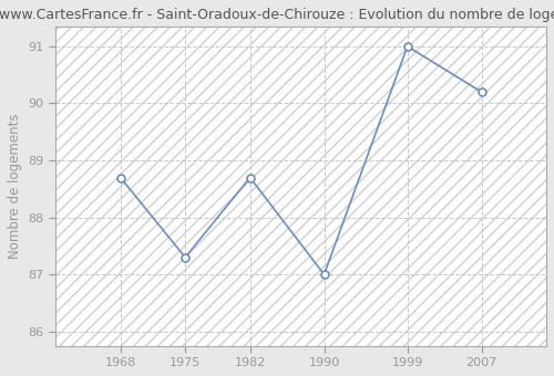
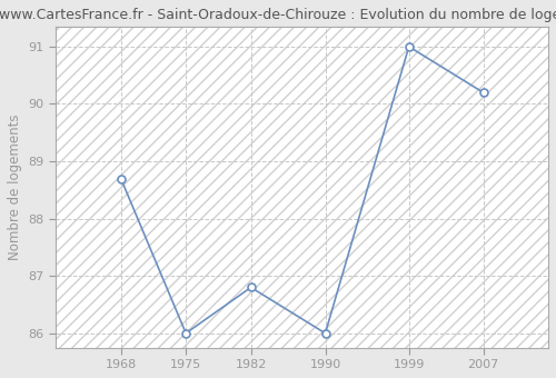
1975: 87.3 -> 86.0
1982: 88.7 -> 86.8
1990: 87.0 -> 86.0
